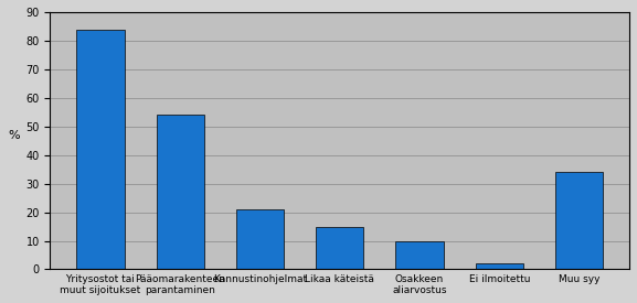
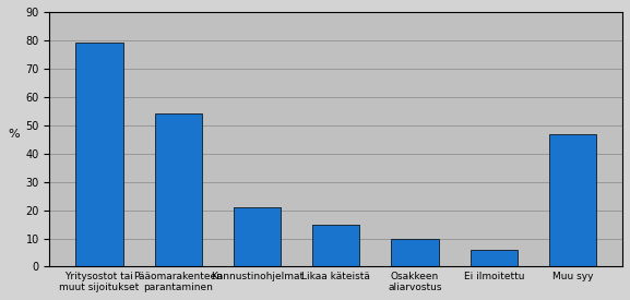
Yritysostot tai muut sijoitukset: 84 -> 79
Ei ilmoitettu: 2 -> 6
Muu syy: 34 -> 47
